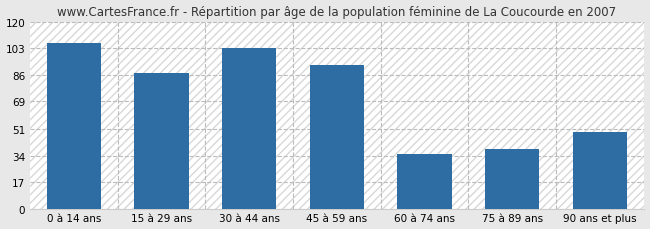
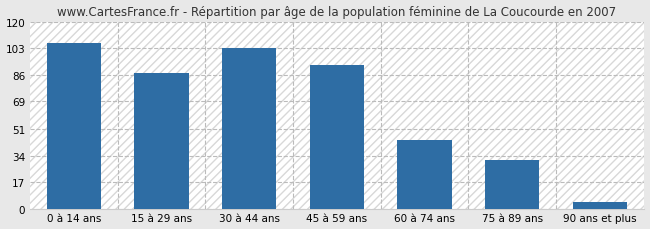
60 à 74 ans: 35 -> 44
75 à 89 ans: 38 -> 31
90 ans et plus: 49 -> 4
